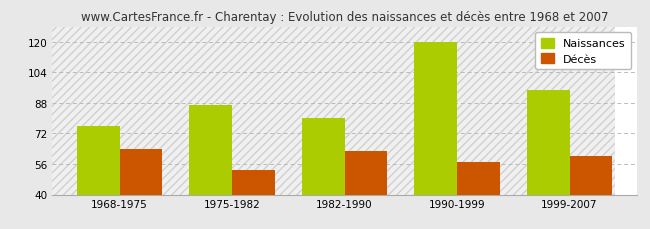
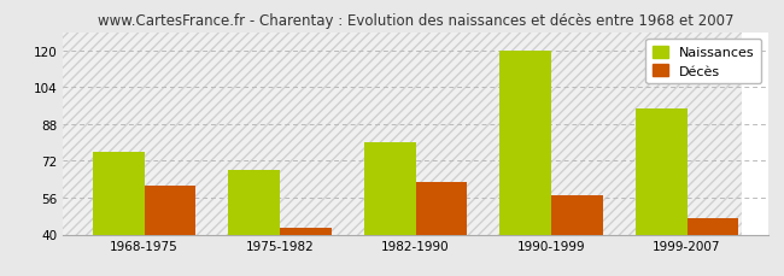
Décès/1968-1975: 64 -> 61
Naissances/1975-1982: 87 -> 68
Décès/1975-1982: 53 -> 43
Décès/1999-2007: 60 -> 47
